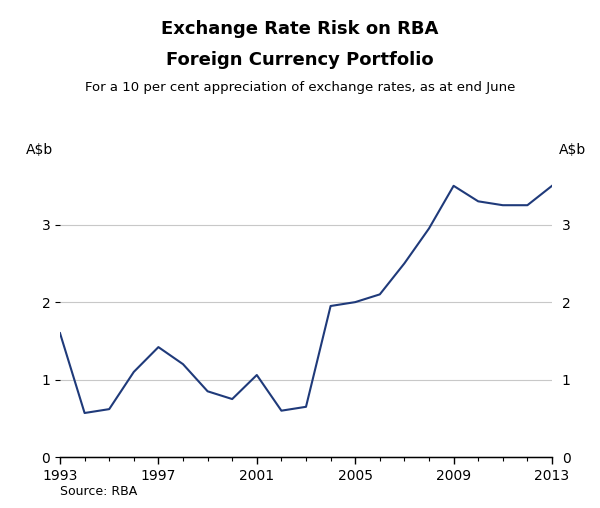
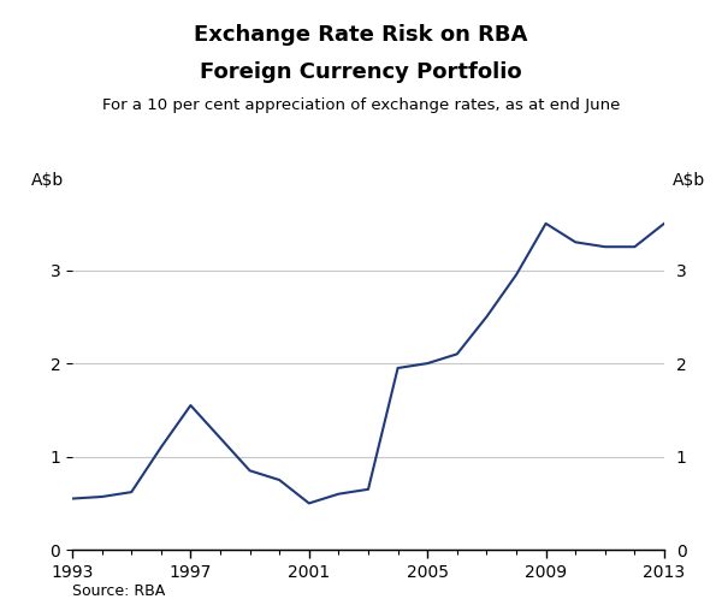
1993: 1.60 -> 0.55
1997: 1.42 -> 1.55
2001: 1.06 -> 0.50
